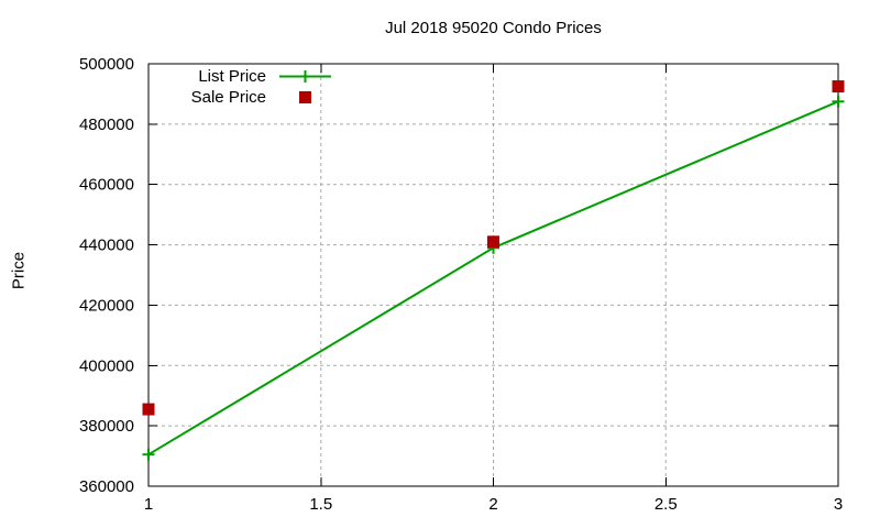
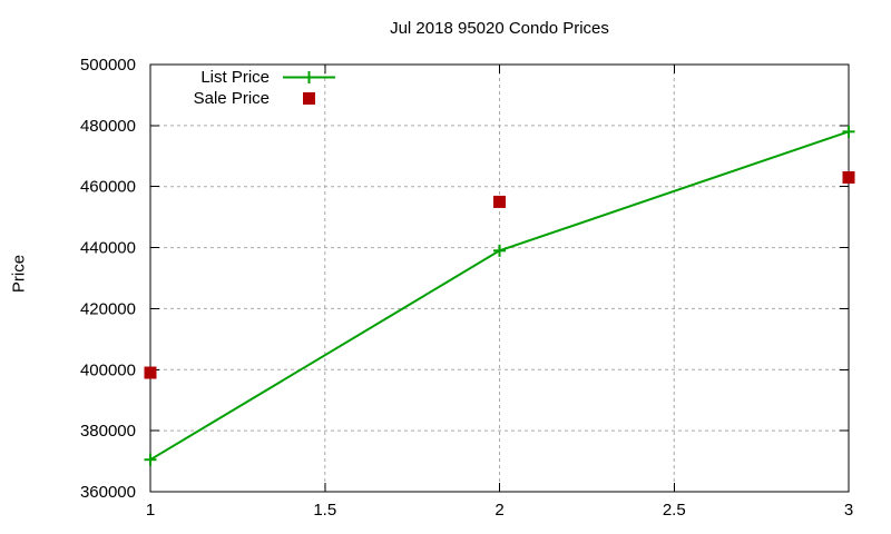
Sale Price/1: 386000 -> 399000
Sale Price/2: 441000 -> 455000
List Price/3: 488000 -> 478000
Sale Price/3: 492000 -> 463000
